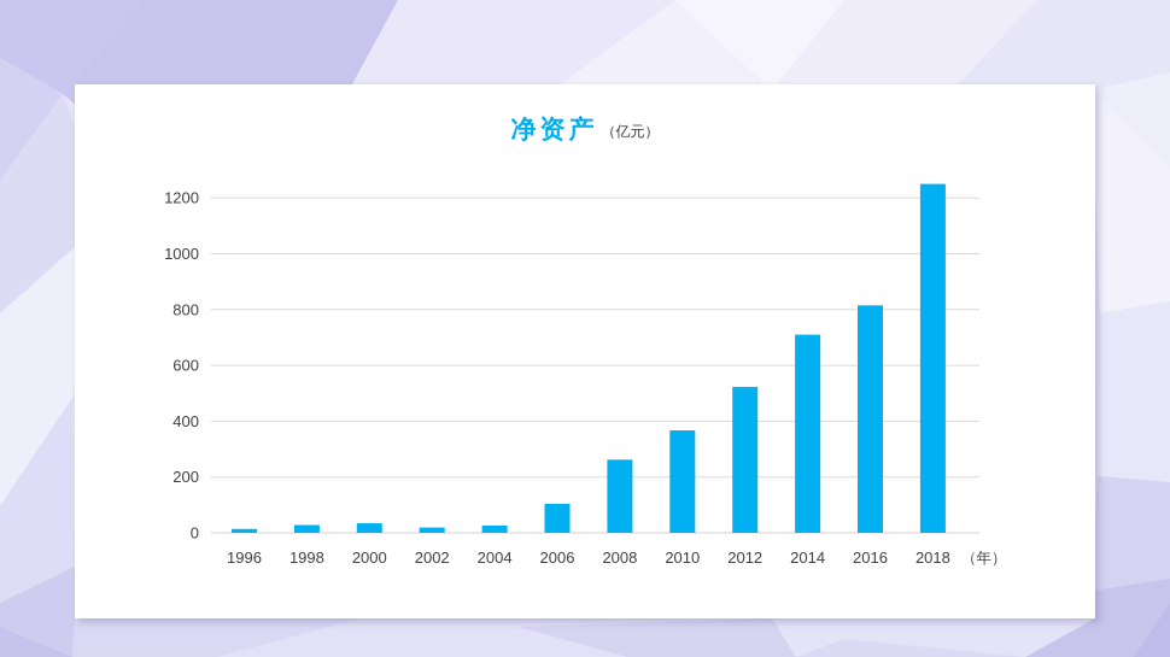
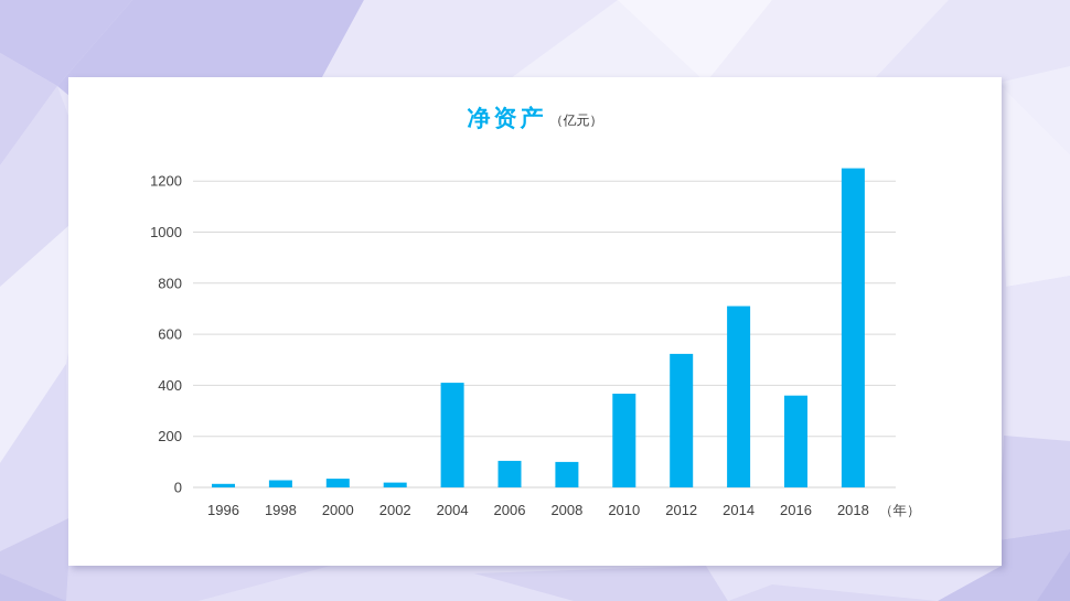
2004: 30 -> 410
2008: 260 -> 100
2016: 820 -> 360
